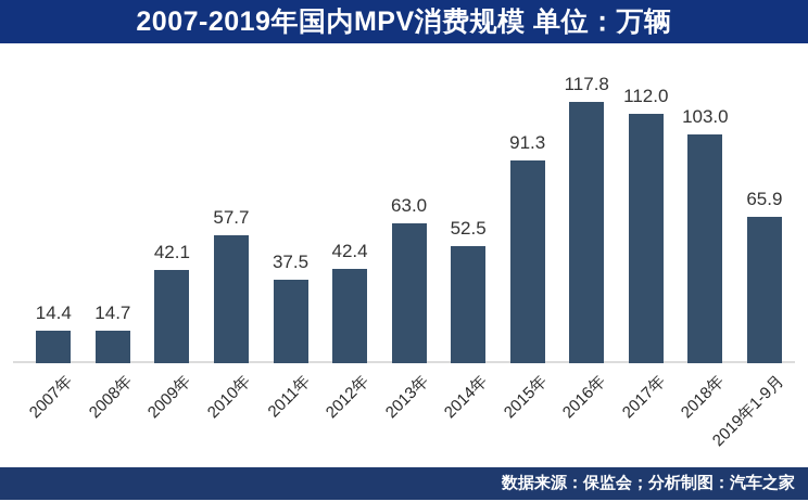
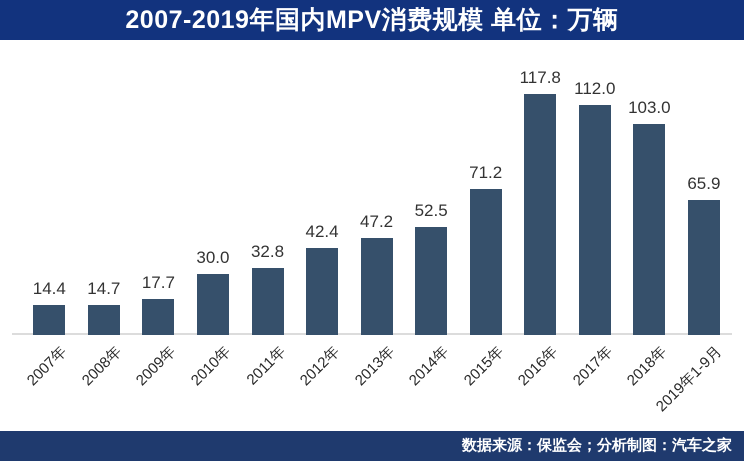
2009年: 42.1 -> 17.7
2010年: 57.7 -> 30.0
2011年: 37.5 -> 32.8
2013年: 63.0 -> 47.2
2015年: 91.3 -> 71.2
